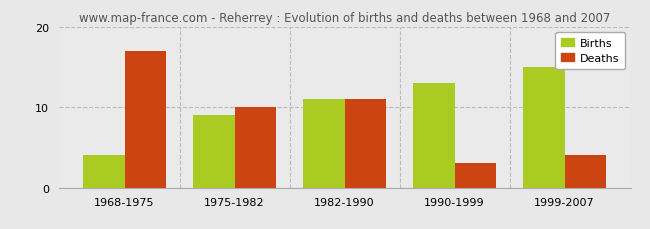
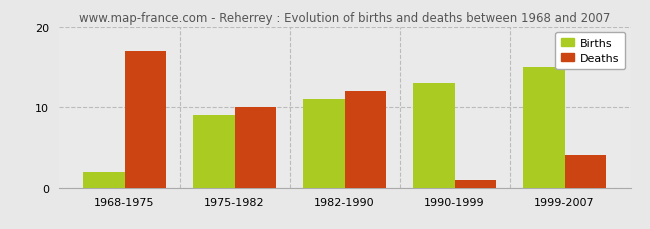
Births/1968-1975: 4 -> 2
Deaths/1982-1990: 11 -> 12
Deaths/1990-1999: 3 -> 1
